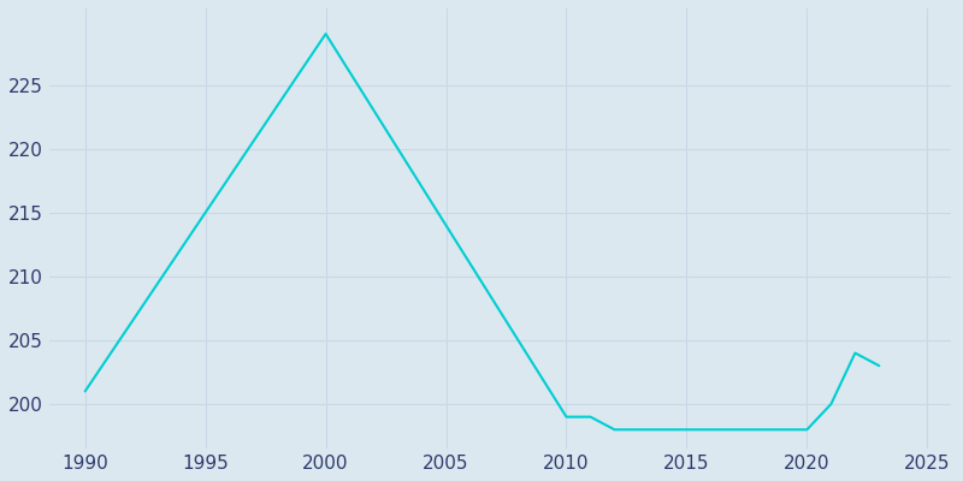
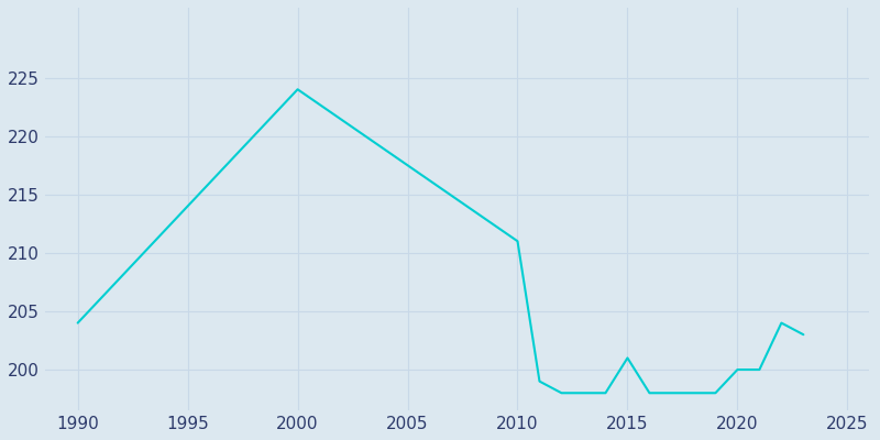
1990: 201 -> 204
2000: 229 -> 224
2010: 199 -> 211
2015: 198 -> 201
2020: 198 -> 200
